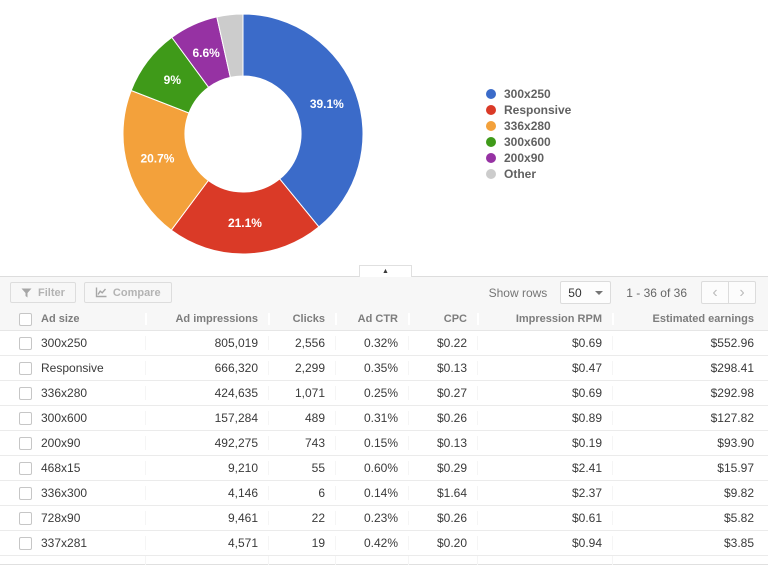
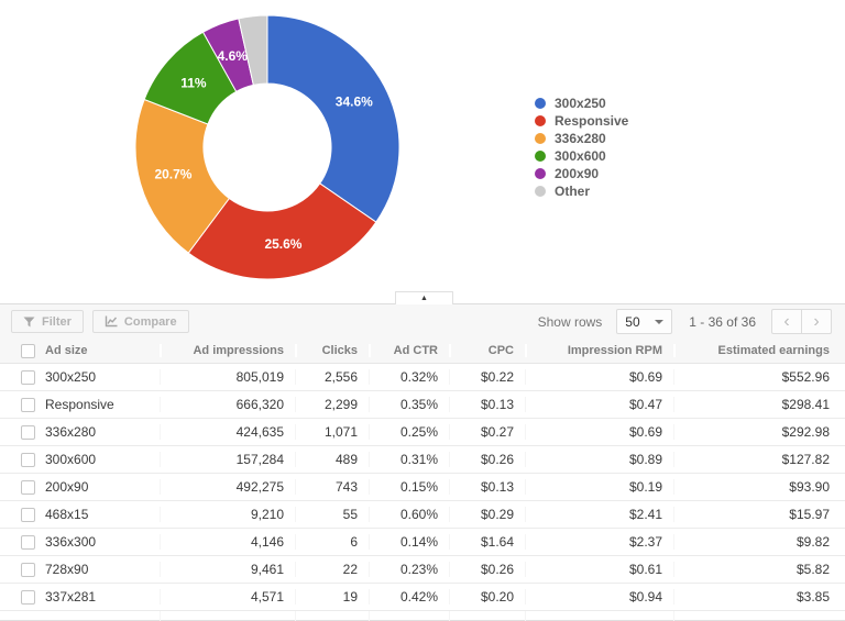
300x250: 39.1% -> 34.6%
Responsive: 21.1% -> 25.6%
300x600: 9% -> 11%
200x90: 6.6% -> 4.6%
